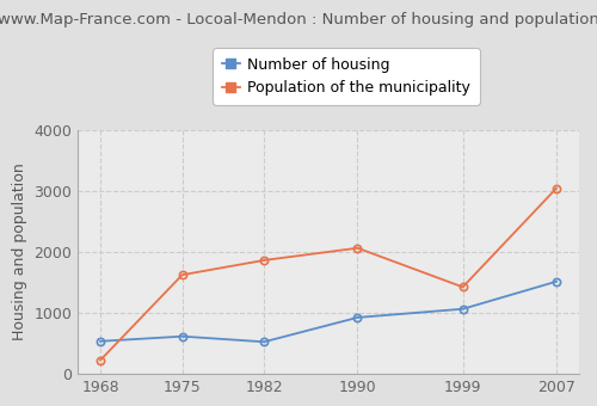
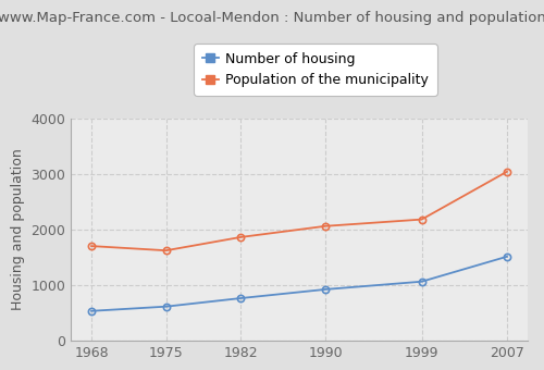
Population of the municipality/1968: 220 -> 1700
Number of housing/1982: 520 -> 760
Population of the municipality/1999: 1420 -> 2180
